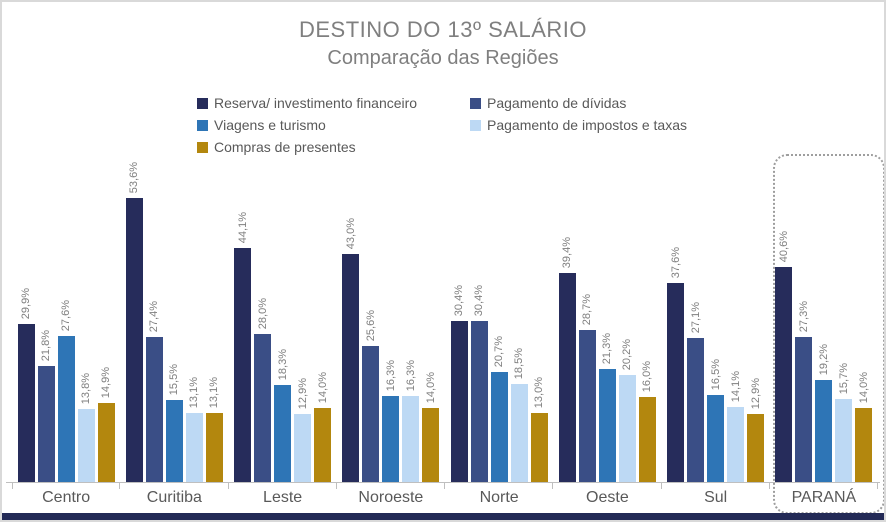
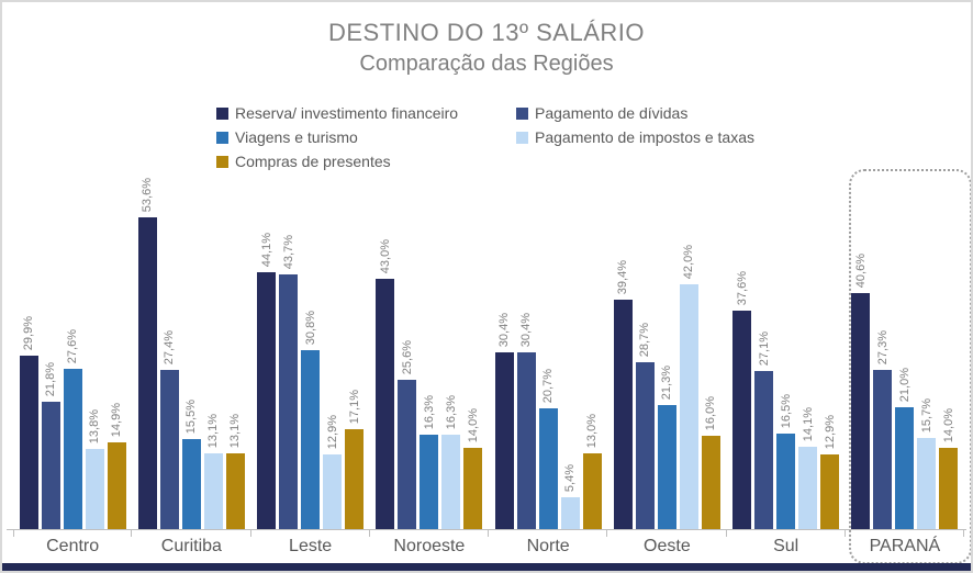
Pagamento de dívidas/Leste: 28,0% -> 43,7%
Viagens e turismo/Leste: 18,3% -> 30,8%
Compras de presentes/Leste: 14,0% -> 17,1%
Pagamento de impostos e taxas/Norte: 18,5% -> 5,4%
Pagamento de impostos e taxas/Oeste: 20,2% -> 42,0%
Viagens e turismo/PARANÁ: 19,2% -> 21,0%
